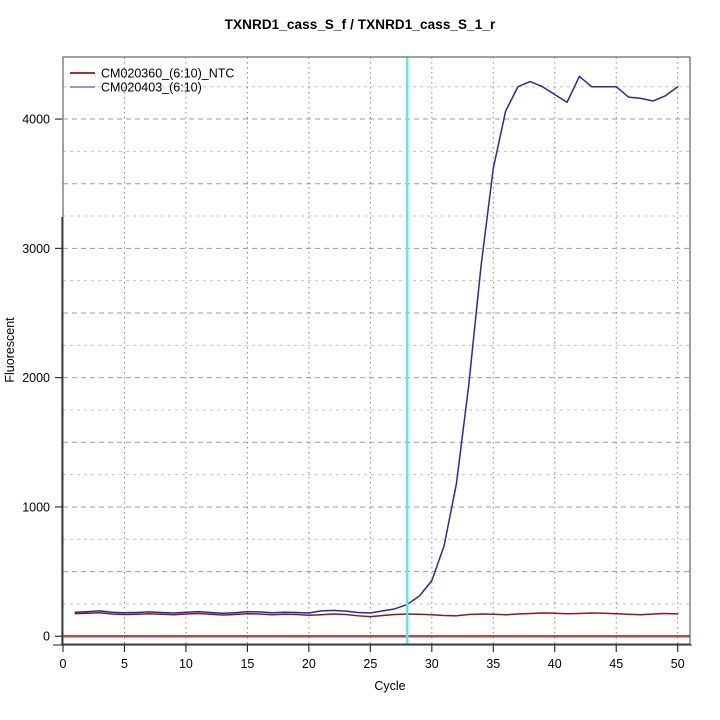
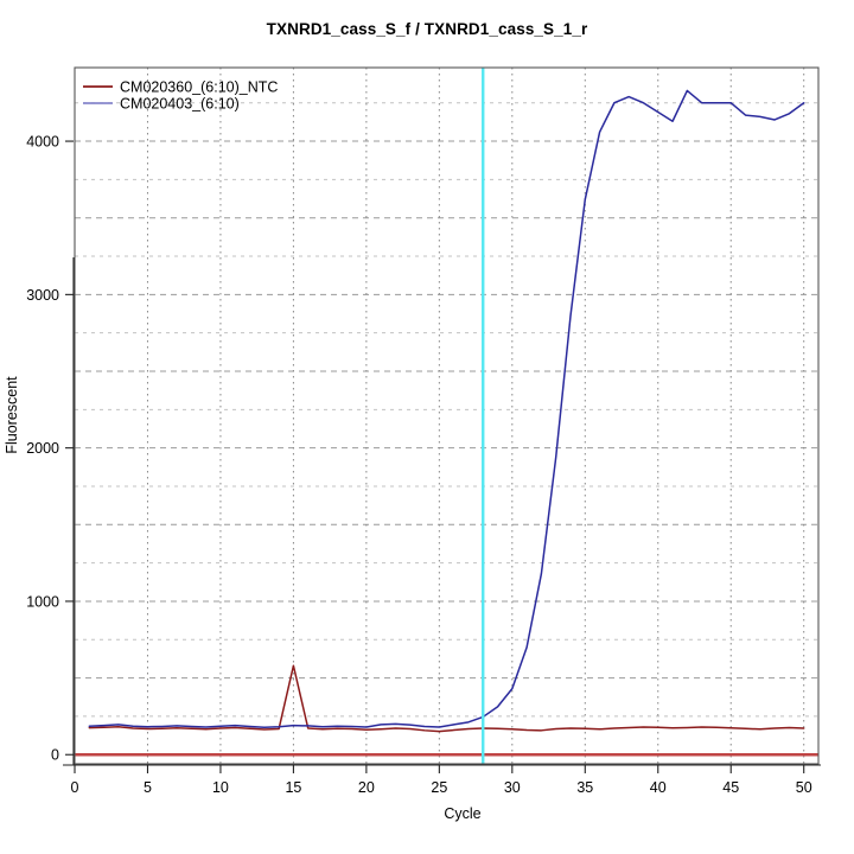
CM020360_(6:10)_NTC/15: 170 -> 580
